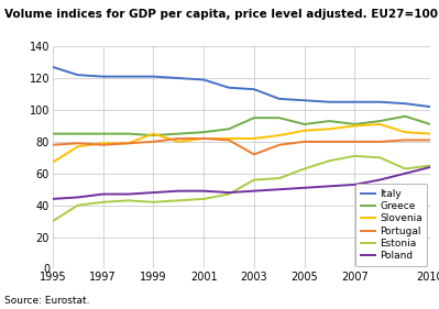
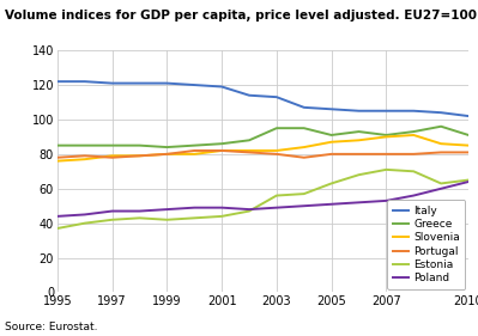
Italy/1995: 127 -> 122
Slovenia/1995: 67 -> 76
Estonia/1995: 30 -> 37
Slovenia/1999: 85 -> 80
Portugal/2003: 72 -> 80
